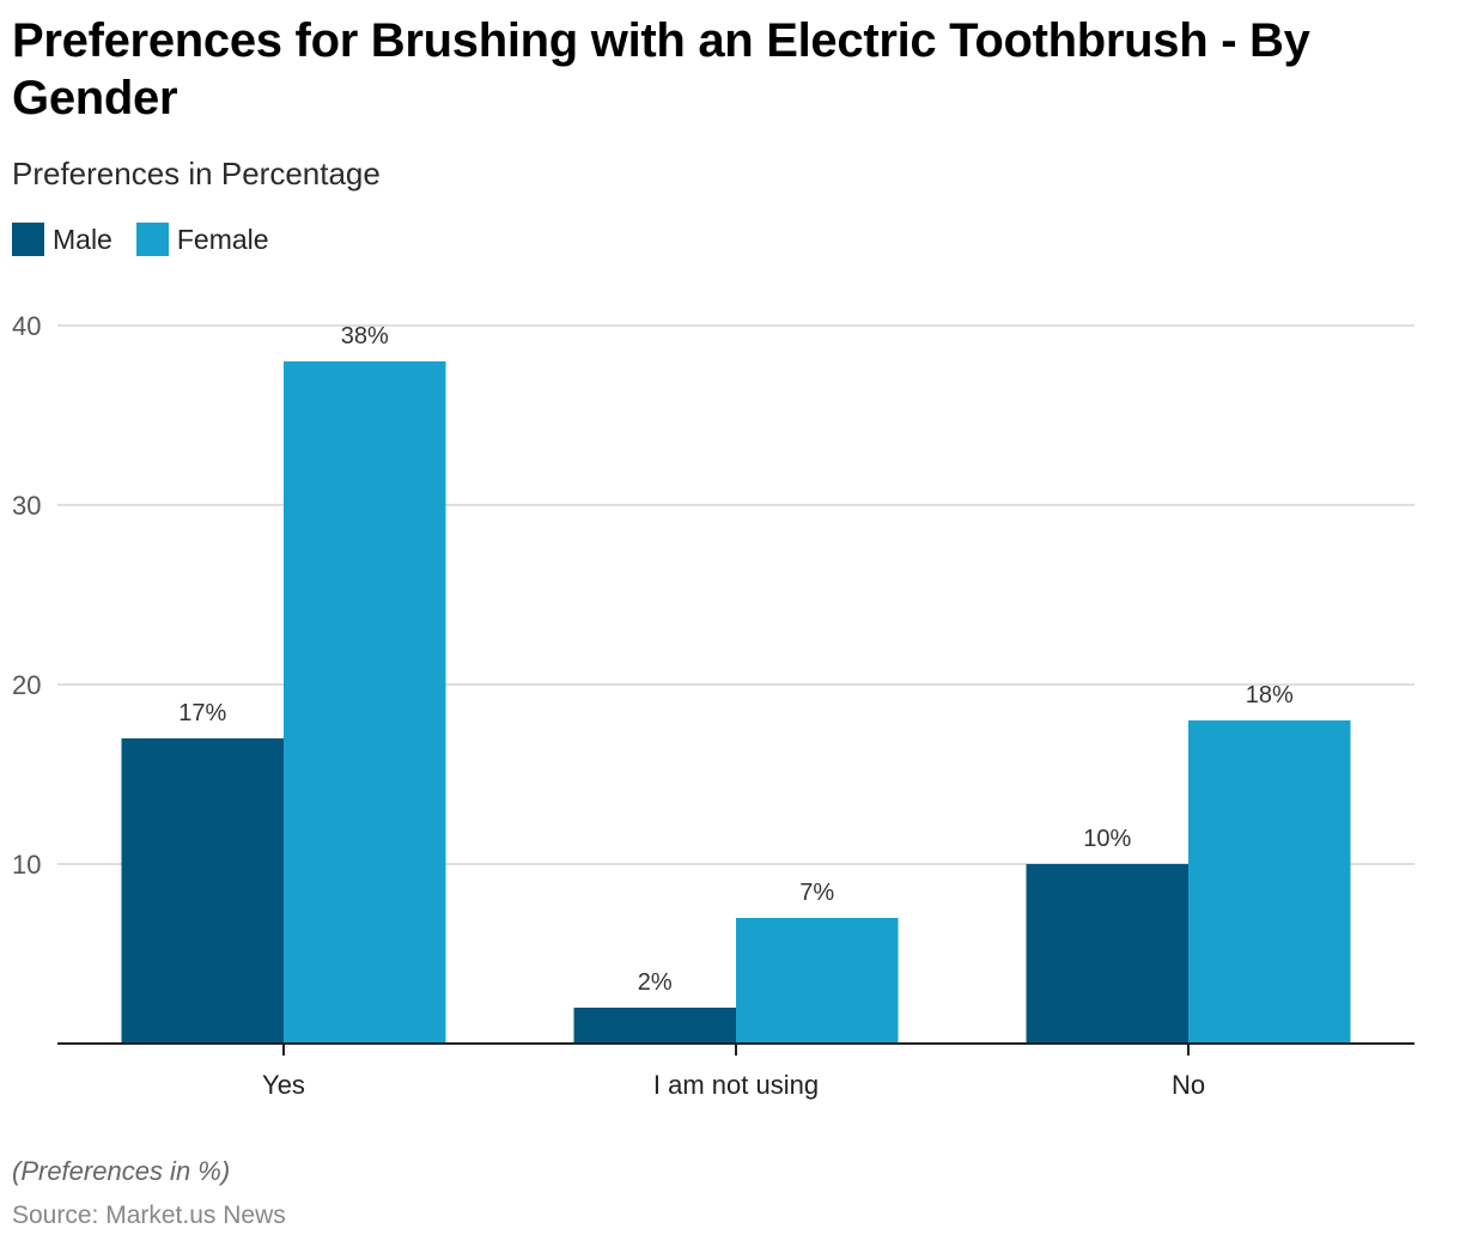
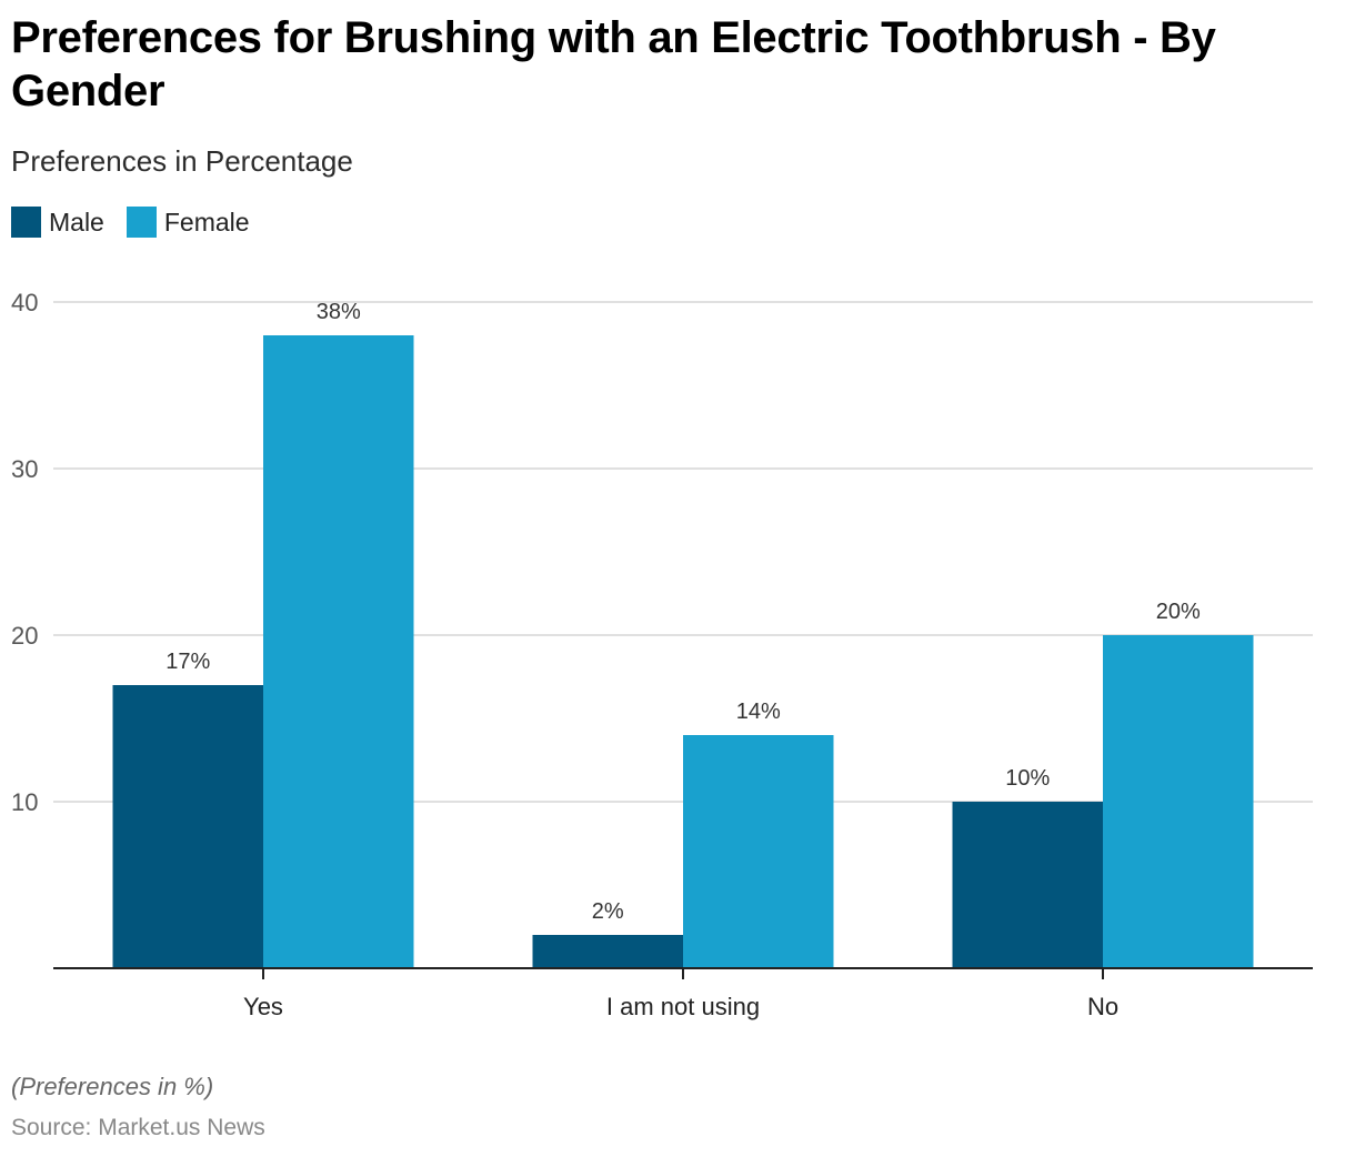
Female/I am not using: 7% -> 14%
Female/No: 18% -> 20%
